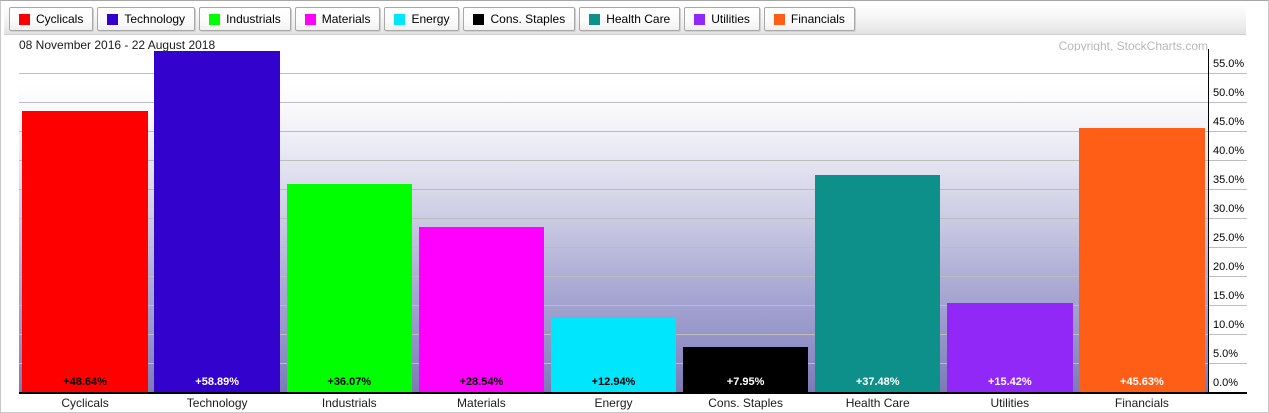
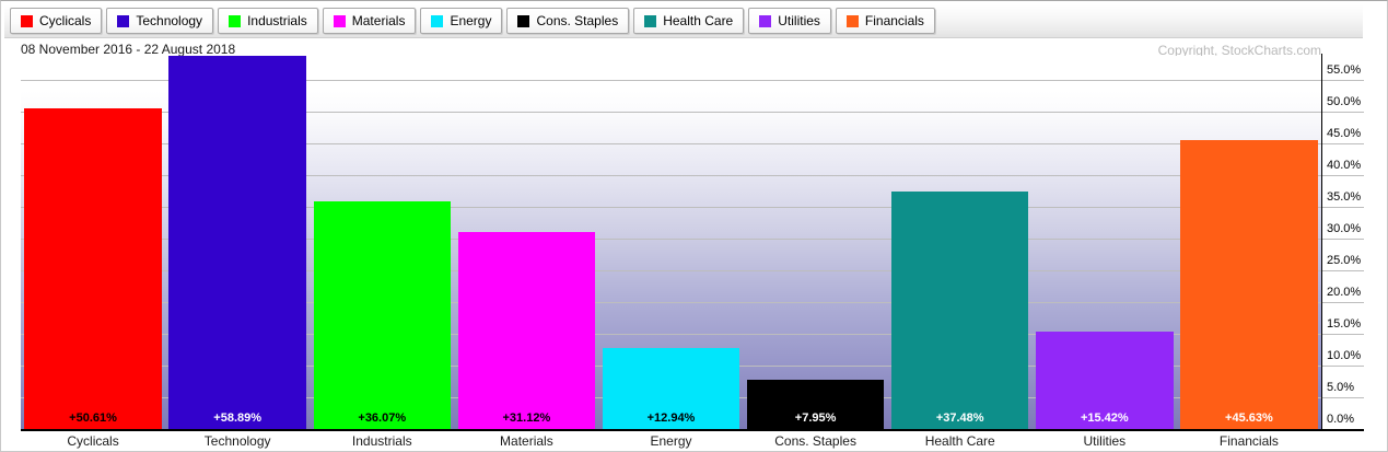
Cyclicals: +48.64% -> +50.61%
Materials: +28.54% -> +31.12%
